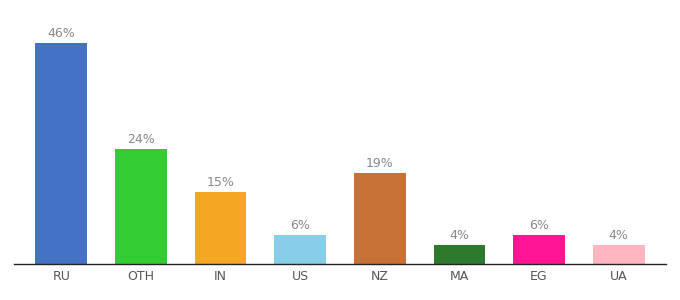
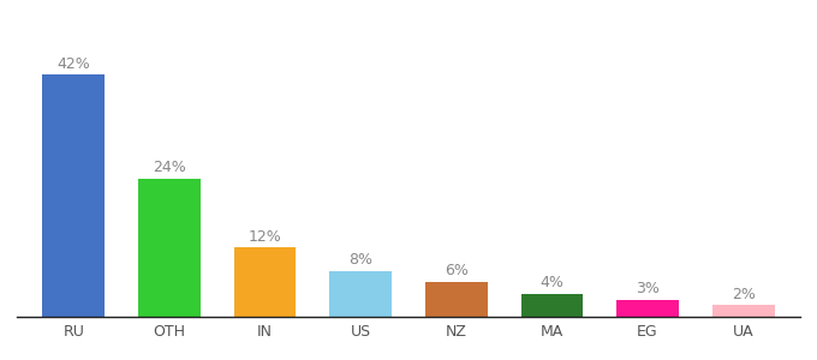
RU: 46% -> 42%
IN: 15% -> 12%
US: 6% -> 8%
NZ: 19% -> 6%
EG: 6% -> 3%
UA: 4% -> 2%
